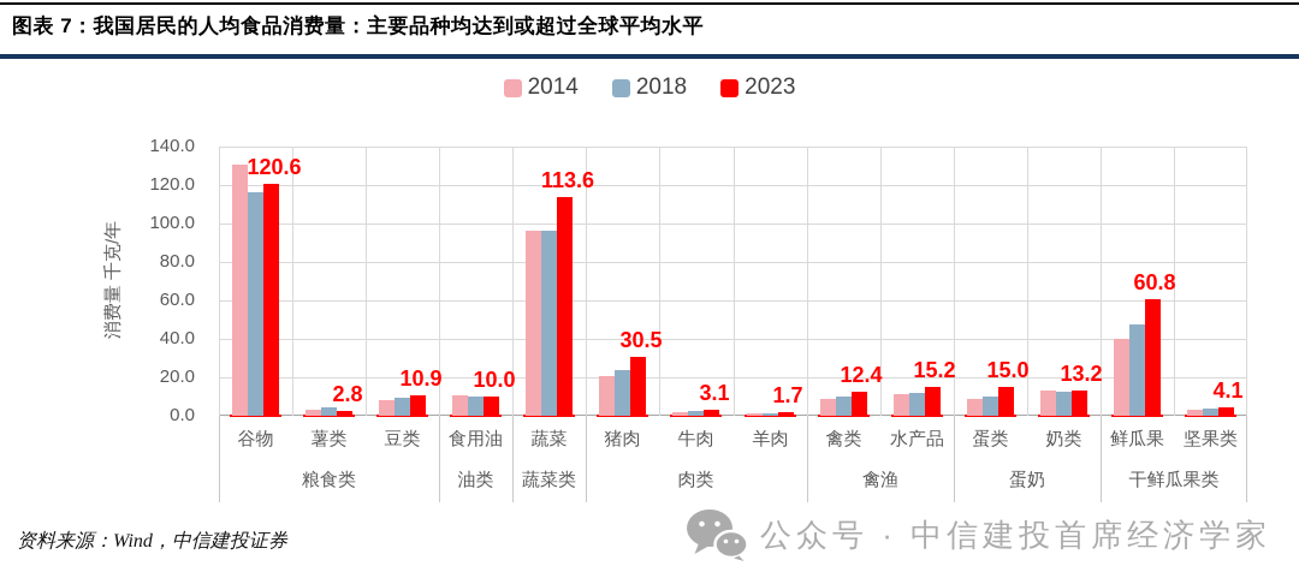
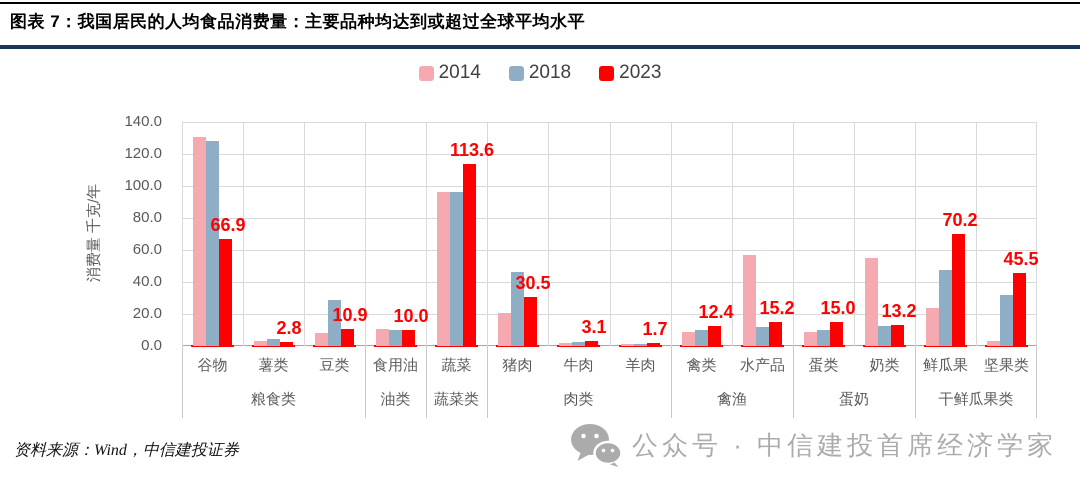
2018/谷物: 116 -> 128
2023/谷物: 120.6 -> 66.9
2018/豆类: 9 -> 29
2018/猪肉: 24 -> 46
2014/水产品: 11 -> 57
2014/奶类: 13 -> 55
2014/鲜瓜果: 40 -> 24
2023/鲜瓜果: 60.8 -> 70.2
2018/坚果类: 4 -> 32
2023/坚果类: 4.1 -> 45.5
